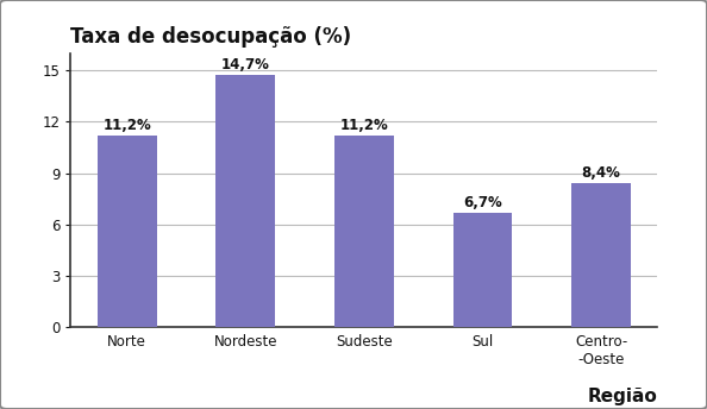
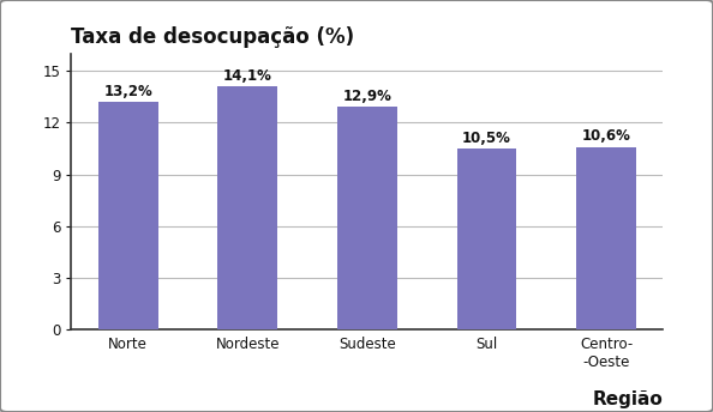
Norte: 11,2% -> 13,2%
Nordeste: 14,7% -> 14,1%
Sudeste: 11,2% -> 12,9%
Sul: 6,7% -> 10,5%
Centro- -Oeste: 8,4% -> 10,6%
